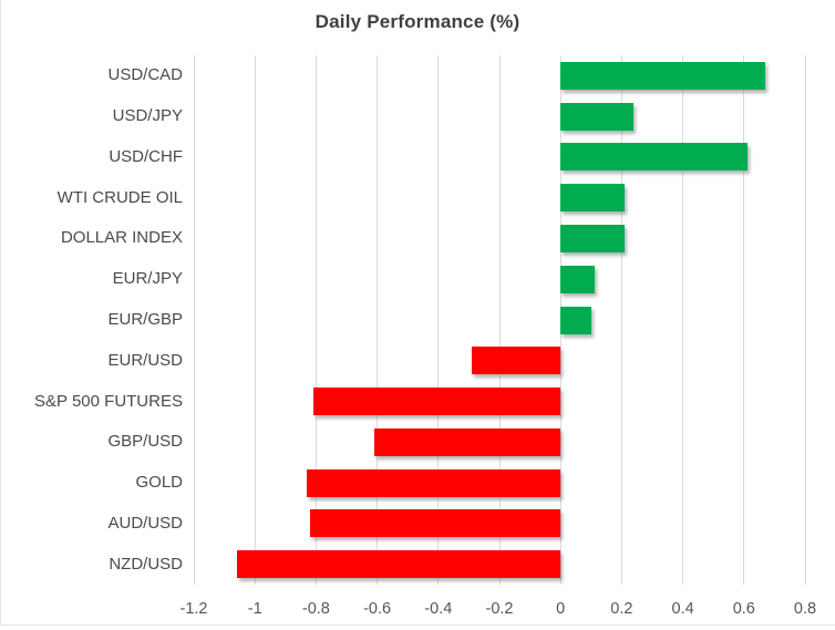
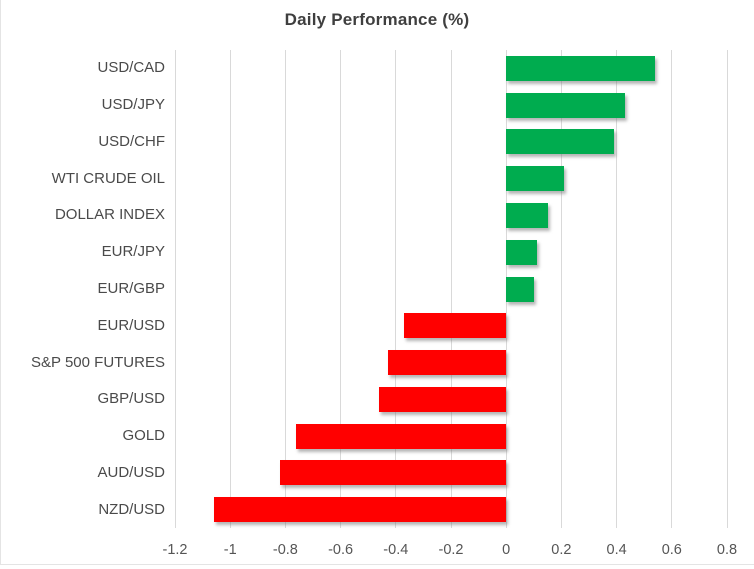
USD/CAD: 0.67 -> 0.54
USD/JPY: 0.24 -> 0.43
USD/CHF: 0.61 -> 0.39
DOLLAR INDEX: 0.21 -> 0.15
EUR/USD: -0.29 -> -0.37
S&P 500 FUTURES: -0.81 -> -0.43
GBP/USD: -0.61 -> -0.46
GOLD: -0.83 -> -0.76
